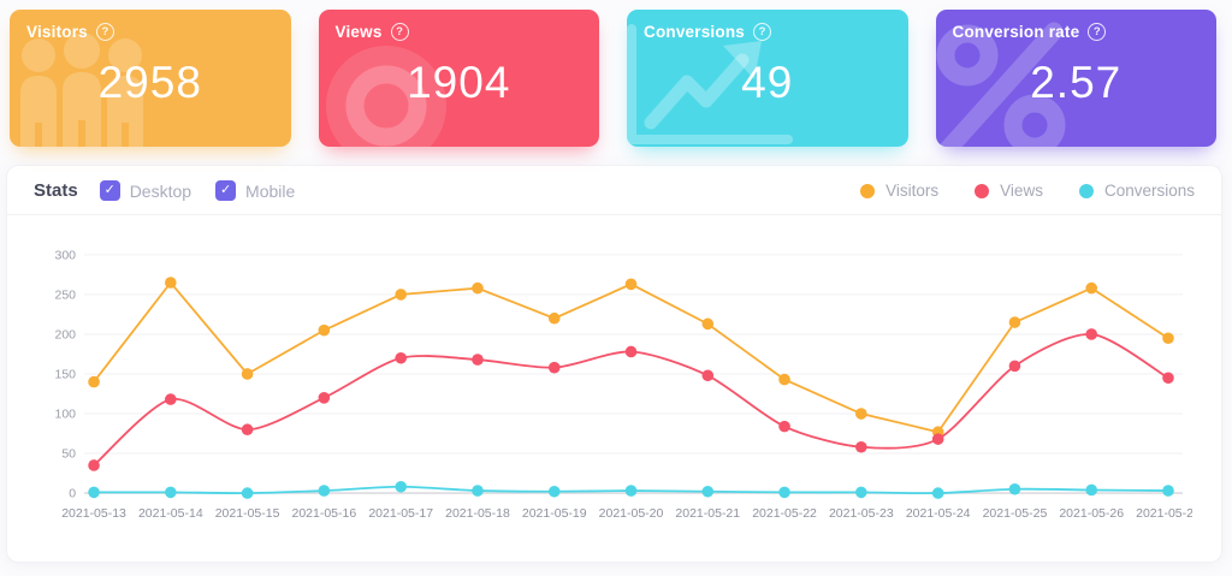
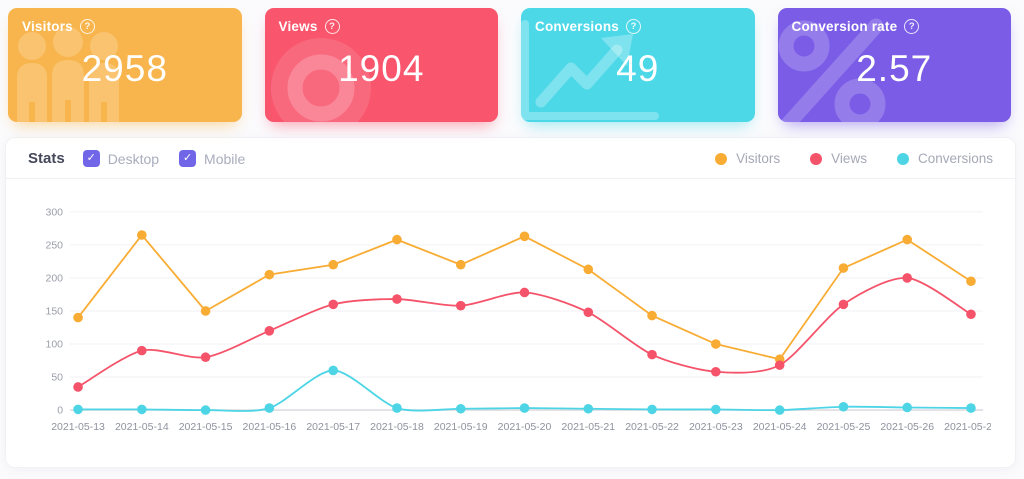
Views/2021-05-14: 120 -> 90
Visitors/2021-05-17: 250 -> 220
Views/2021-05-17: 170 -> 160
Conversions/2021-05-17: 10 -> 60
